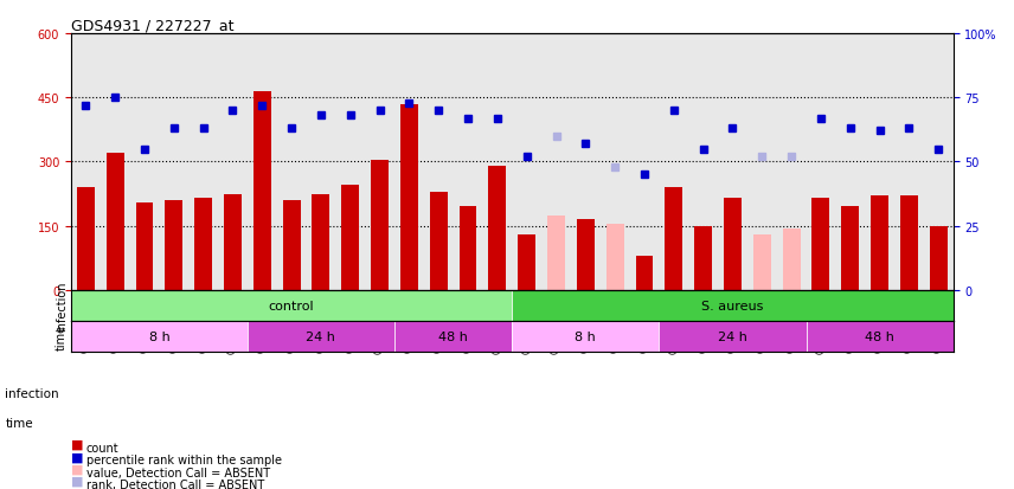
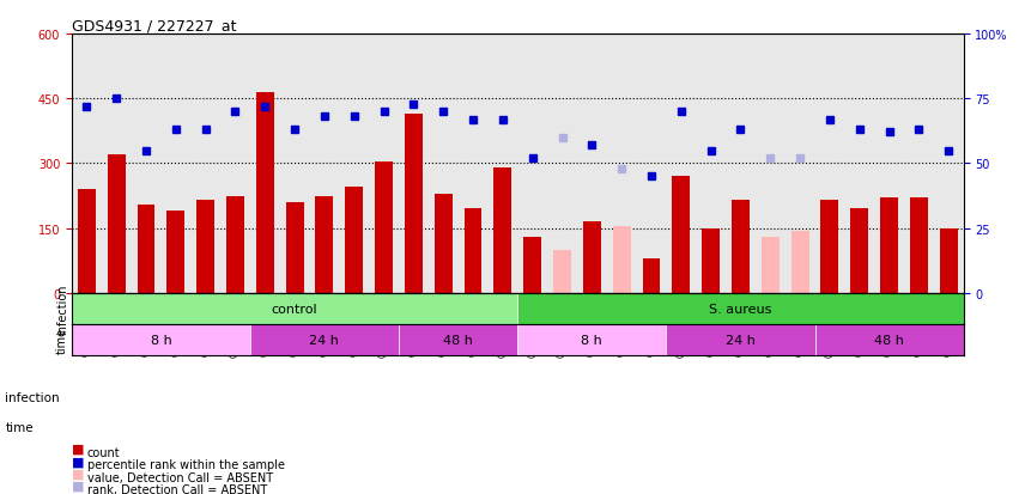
GSM343820: 210 -> 190
GSM343812: 435 -> 415
GSM343809: 175 -> 100
GSM343805: 240 -> 270
